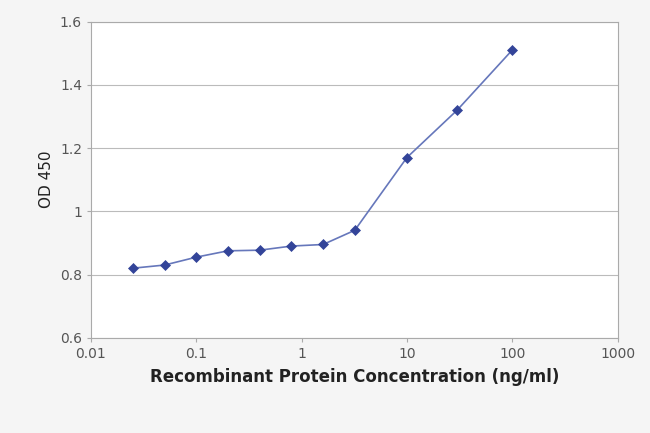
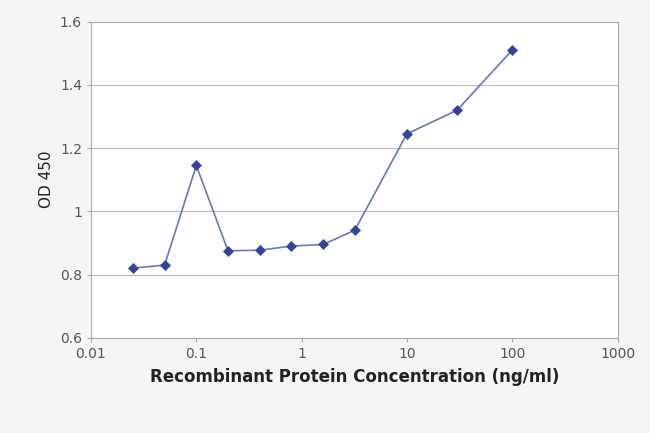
0.1: 0.855 -> 1.145
10: 1.170 -> 1.245
